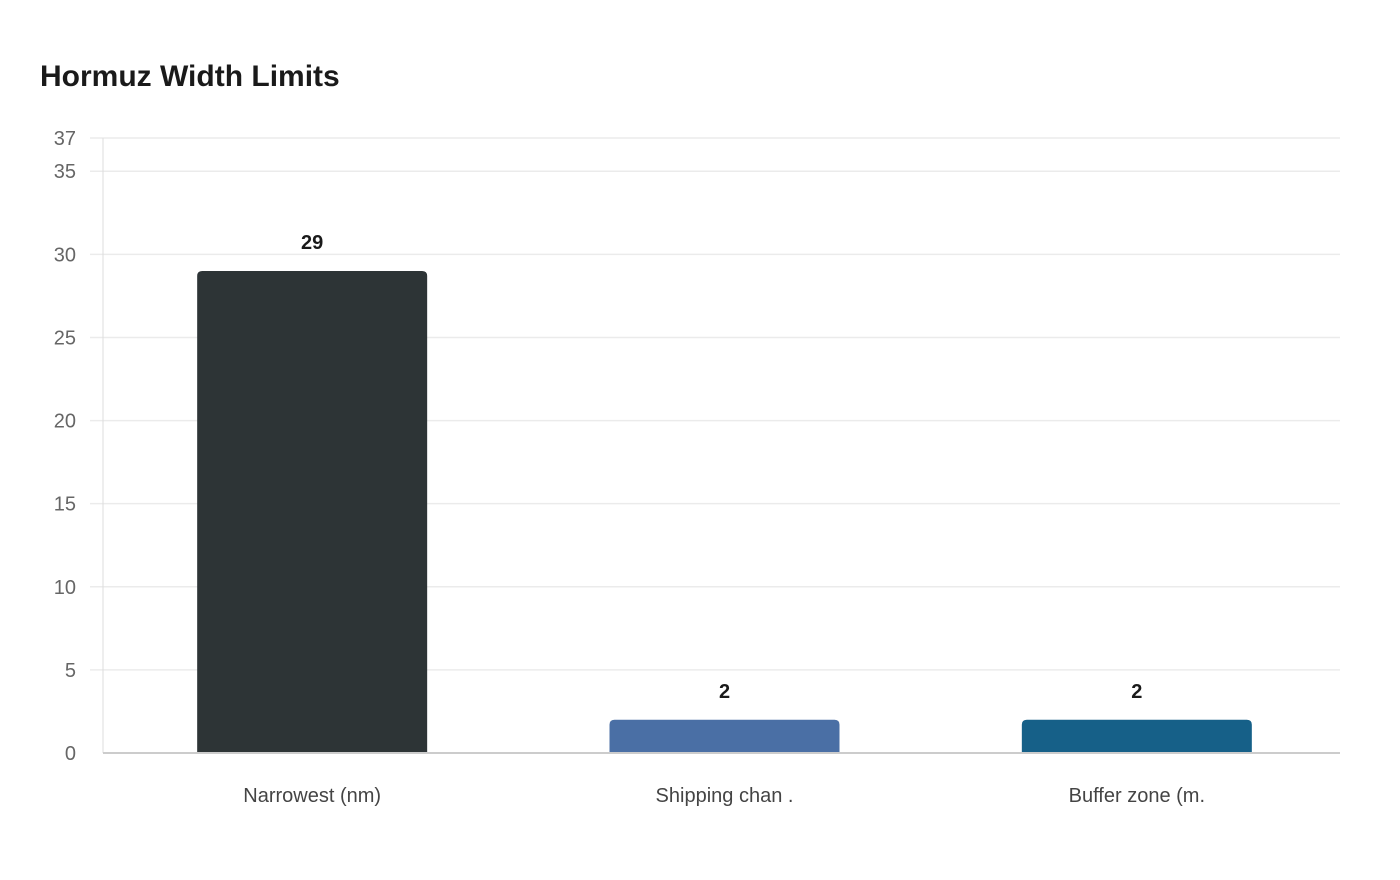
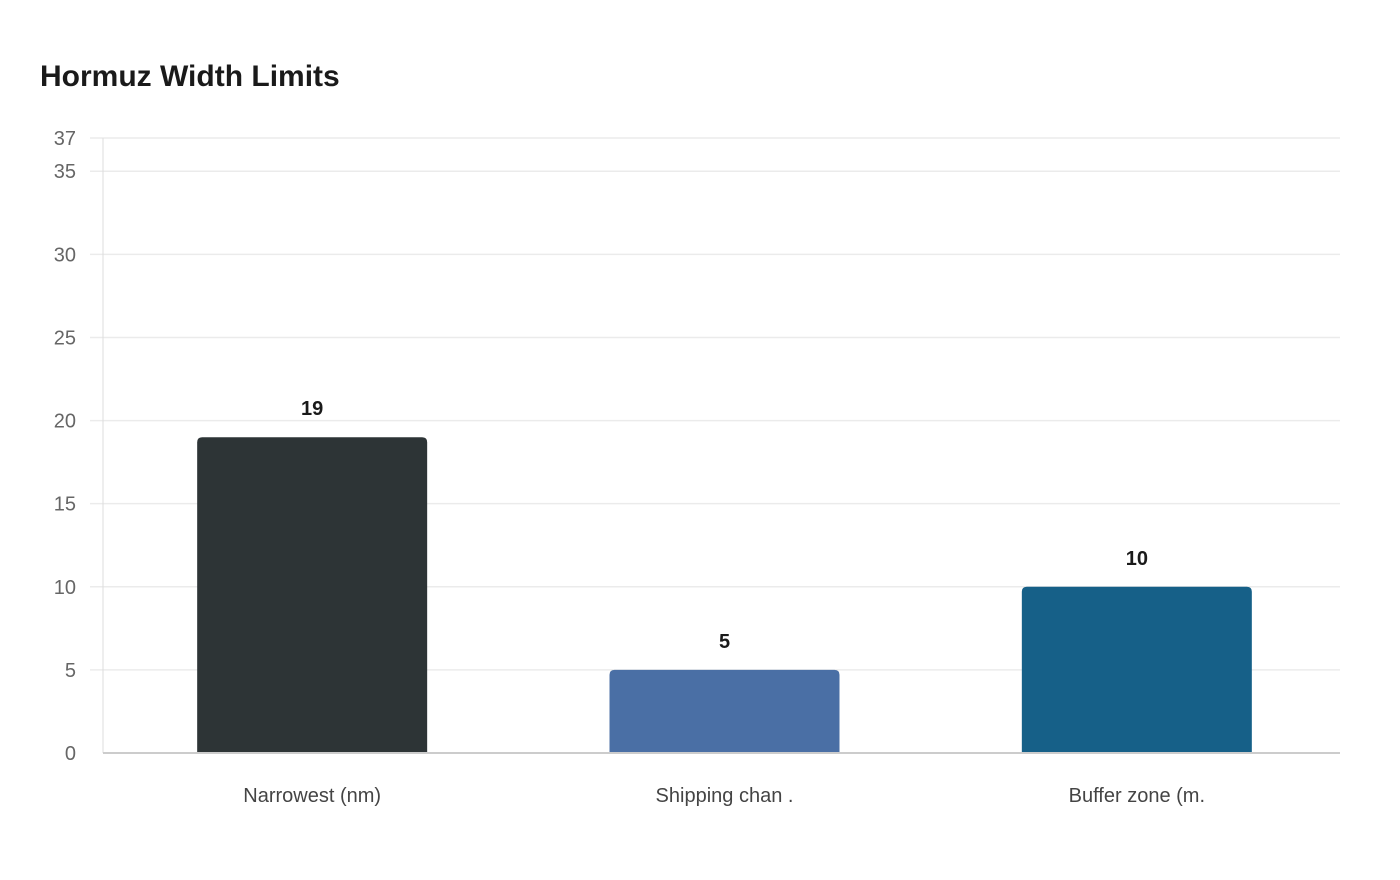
Narrowest (nm): 29 -> 19
Shipping chan .: 2 -> 5
Buffer zone (m.: 2 -> 10
